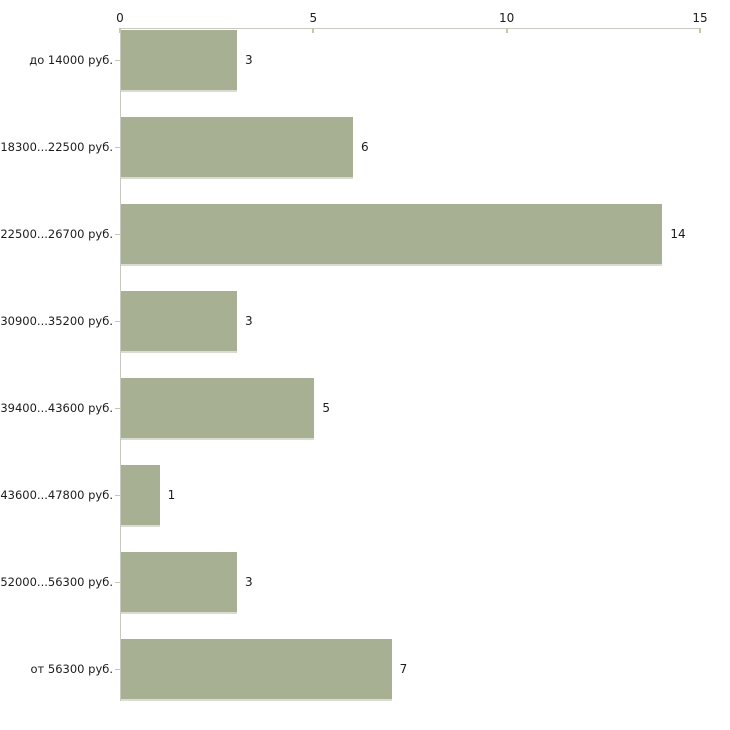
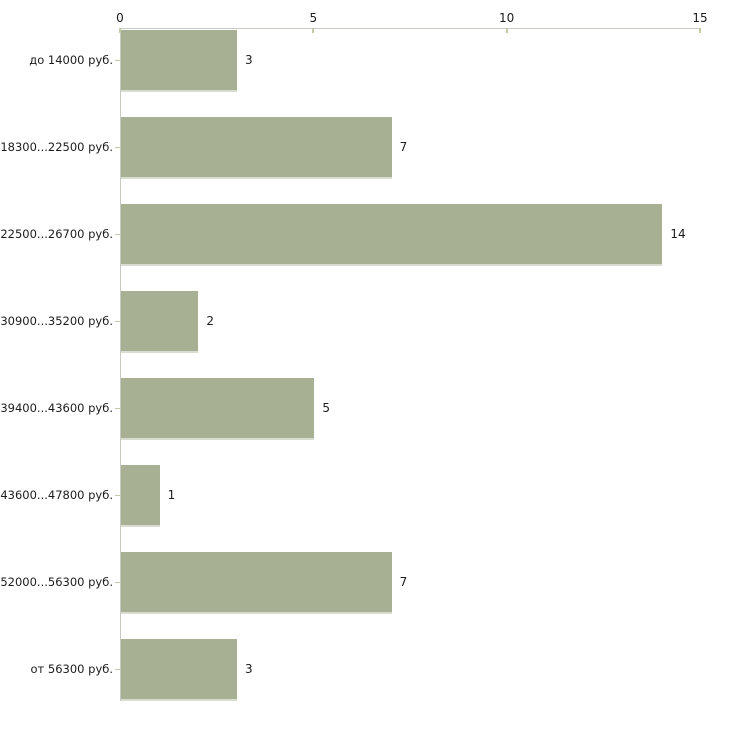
18300...22500 руб.: 6 -> 7
30900...35200 руб.: 3 -> 2
52000...56300 руб.: 3 -> 7
от 56300 руб.: 7 -> 3
